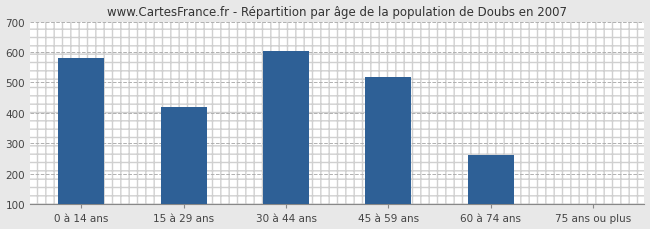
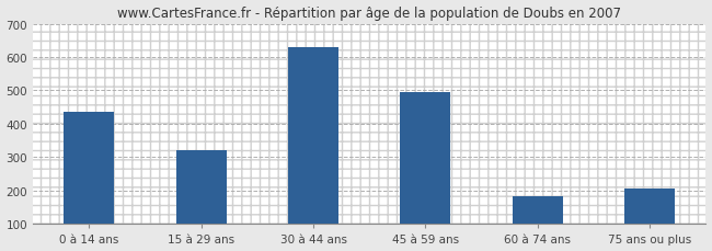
0 à 14 ans: 580 -> 435
15 à 29 ans: 418 -> 320
30 à 44 ans: 603 -> 630
45 à 59 ans: 518 -> 495
60 à 74 ans: 263 -> 185
75 ans ou plus: 103 -> 205
